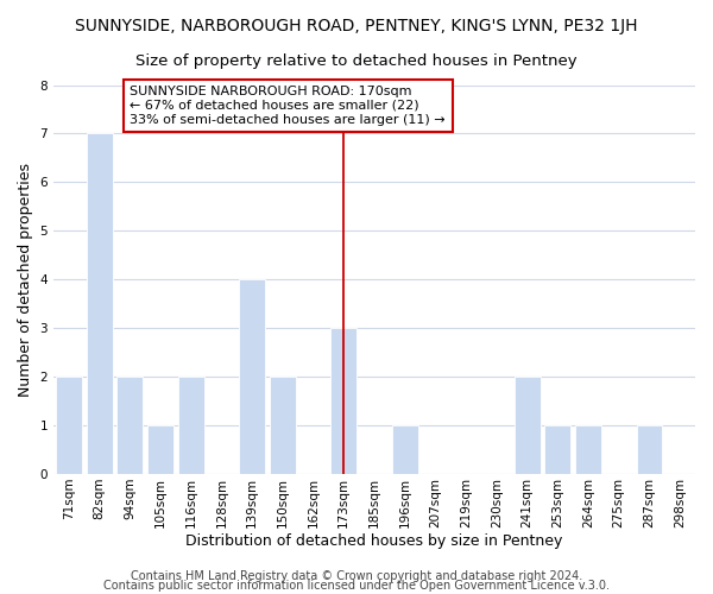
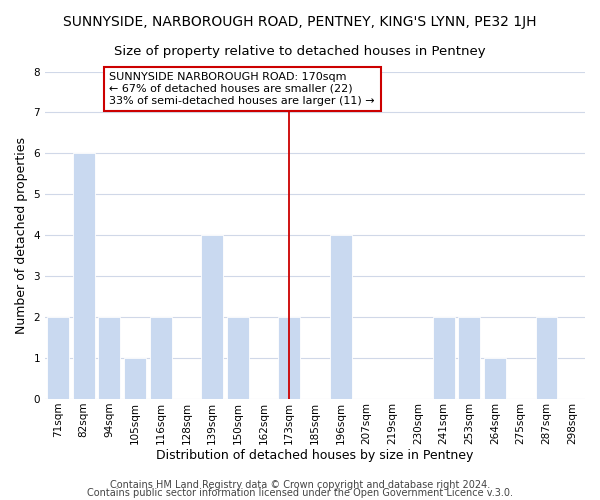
82sqm: 7 -> 6
173sqm: 3 -> 2
196sqm: 1 -> 4
253sqm: 1 -> 2
287sqm: 1 -> 2
